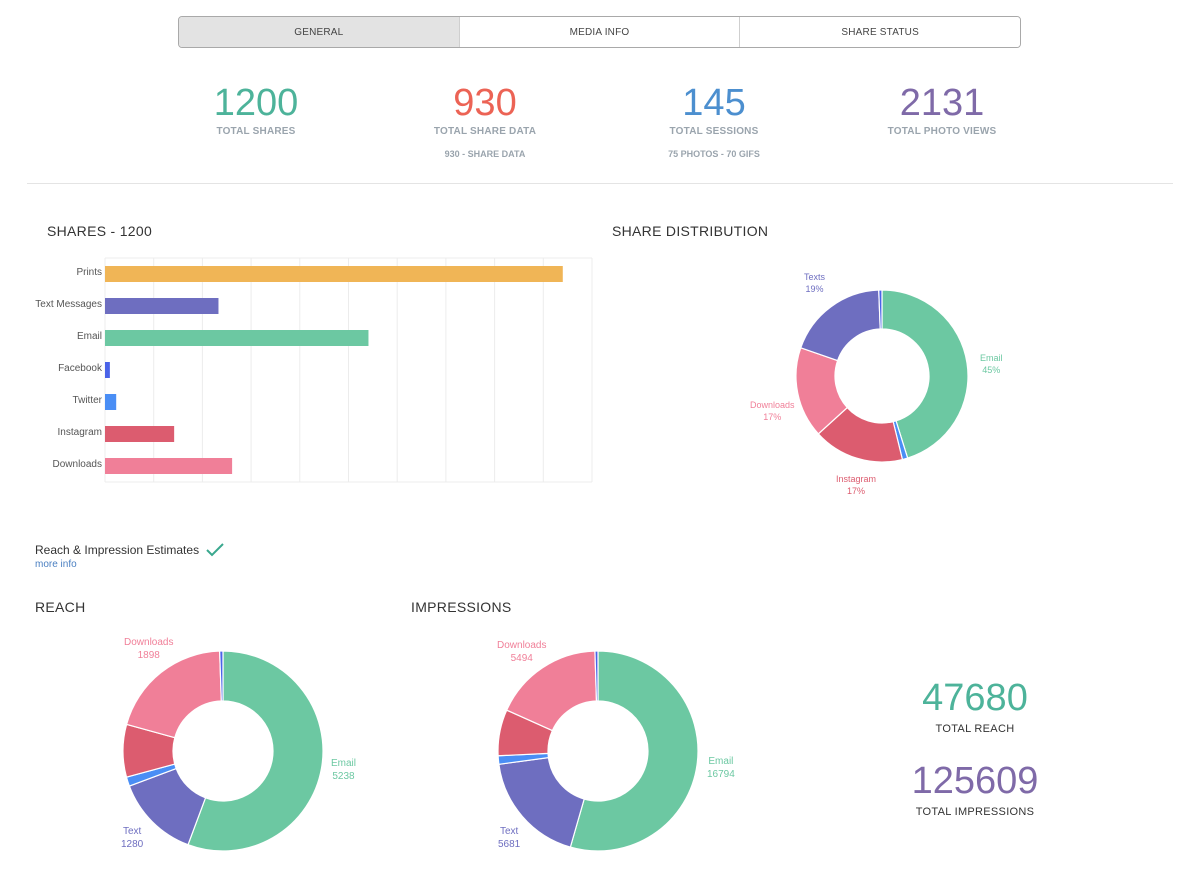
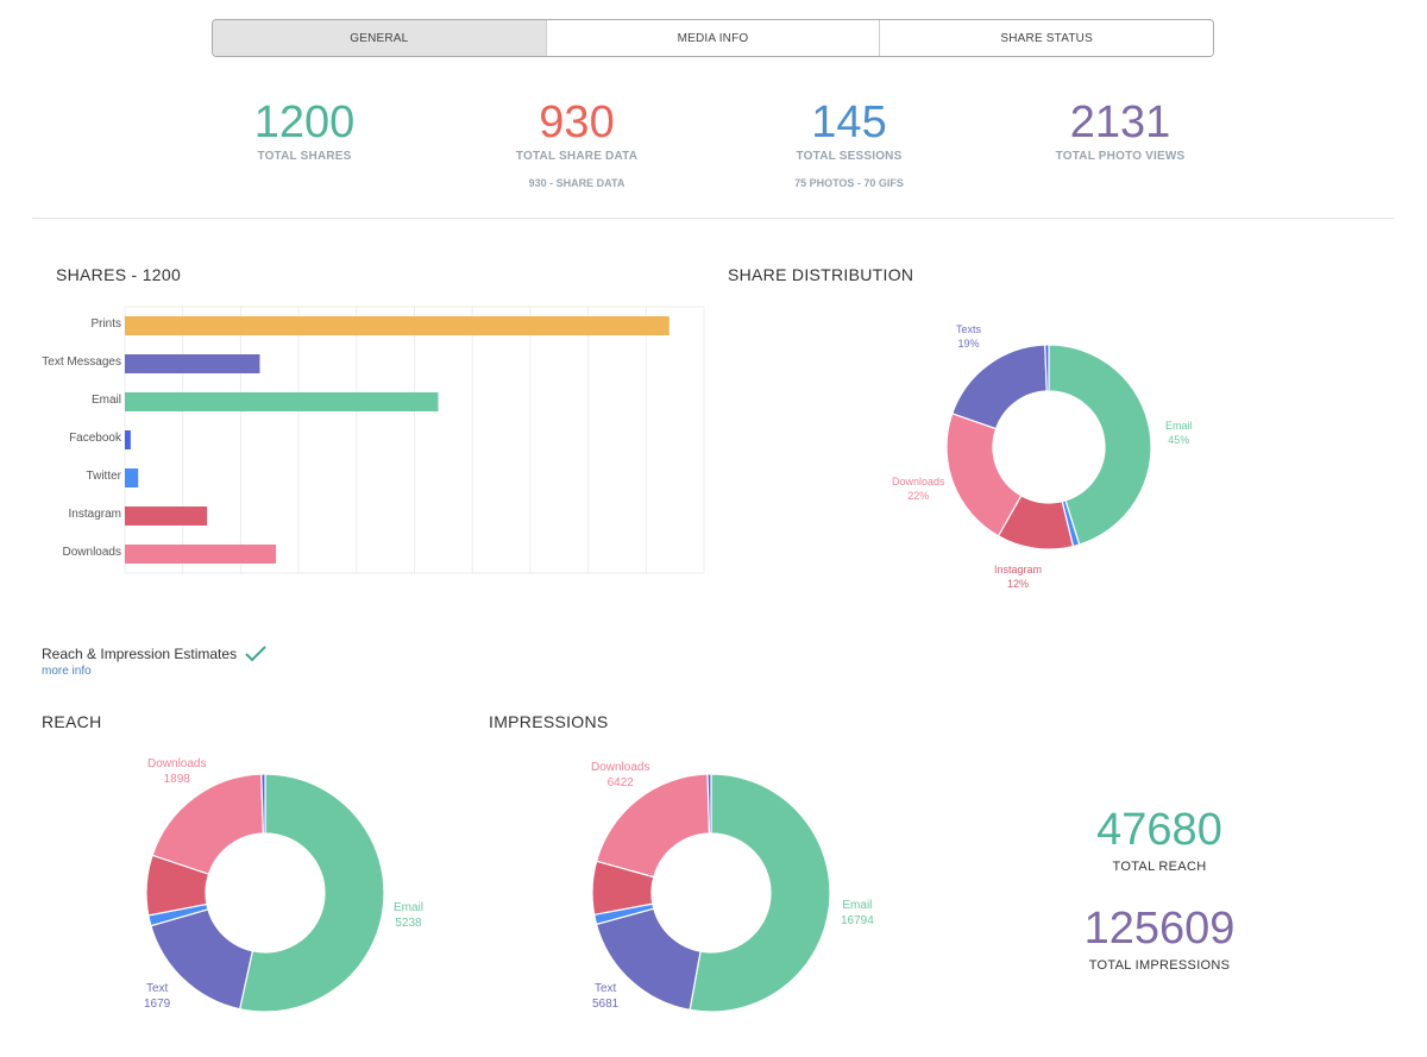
SHARE DISTRIBUTION/Instagram: 17% -> 12%
SHARE DISTRIBUTION/Downloads: 17% -> 22%
REACH/Text: 1280 -> 1679
IMPRESSIONS/Downloads: 5494 -> 6422
